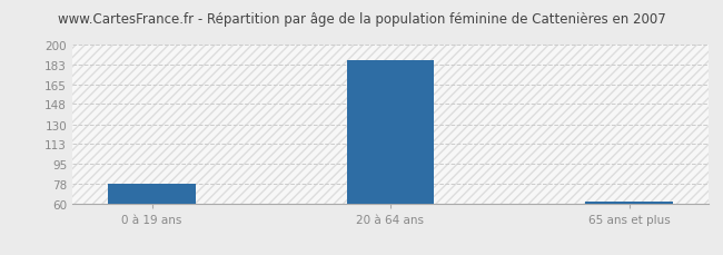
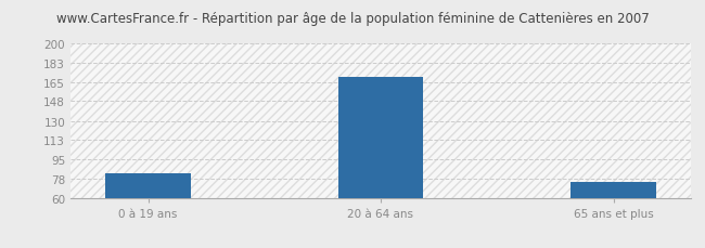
0 à 19 ans: 78 -> 83
20 à 64 ans: 187 -> 170
65 ans et plus: 62 -> 75
